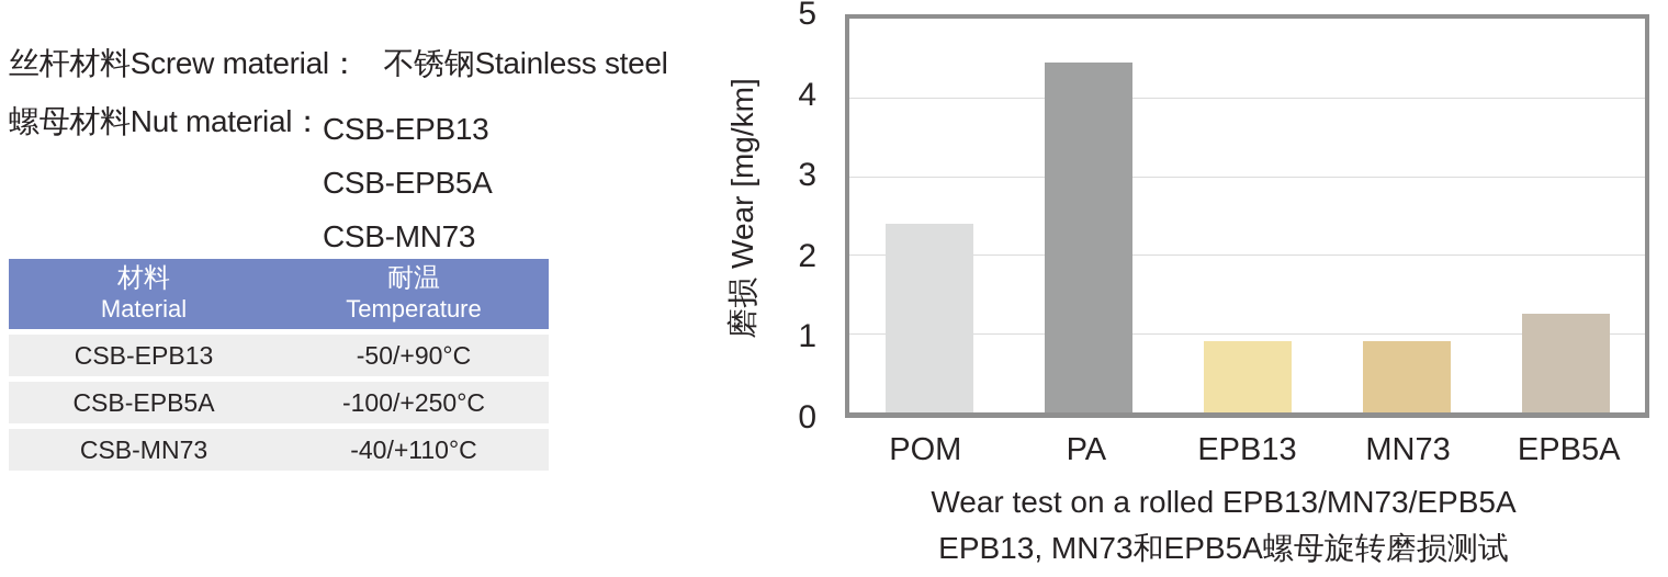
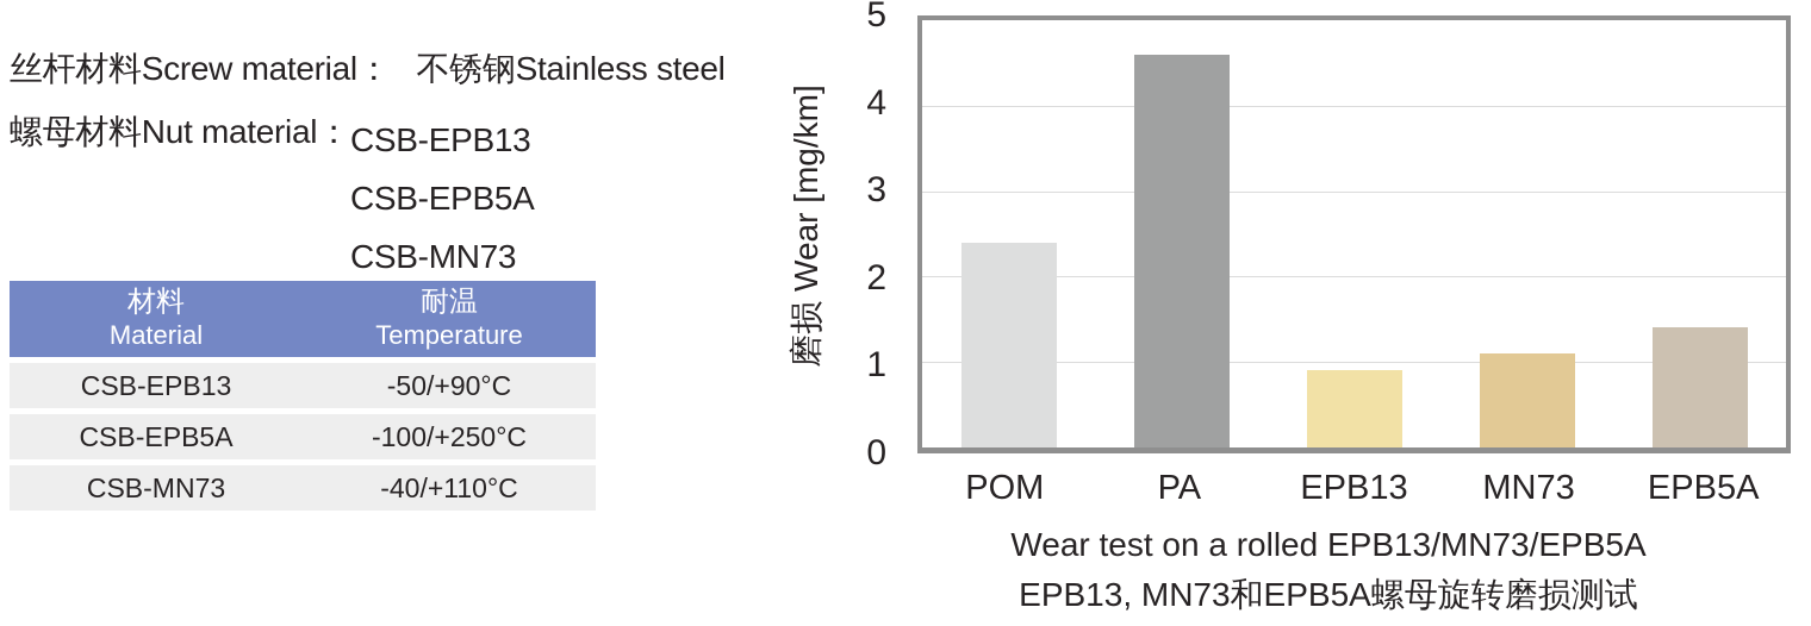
PA: 4.5 -> 4.6
MN73: 0.9 -> 1.1
EPB5A: 1.2 -> 1.4
